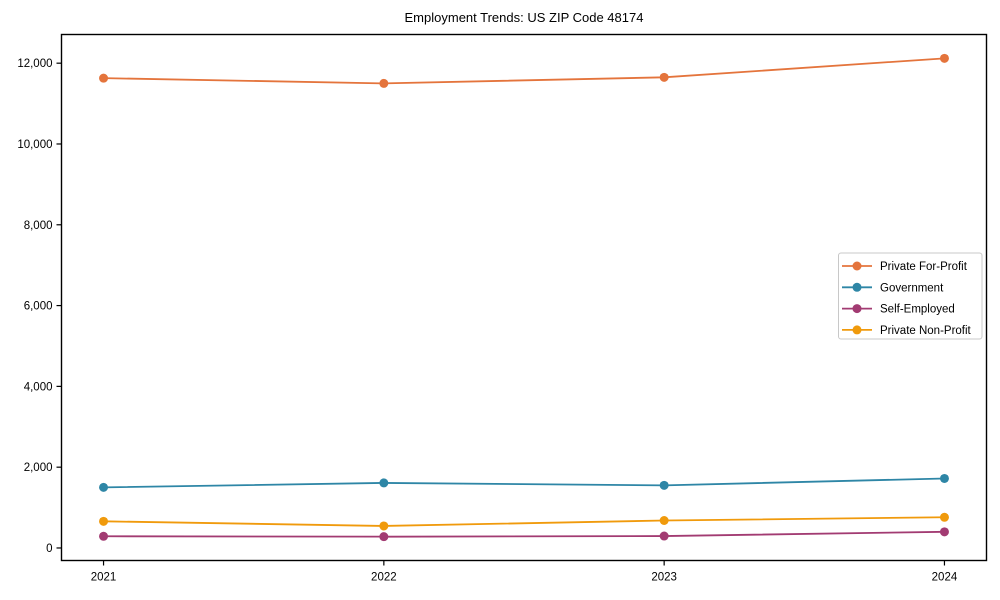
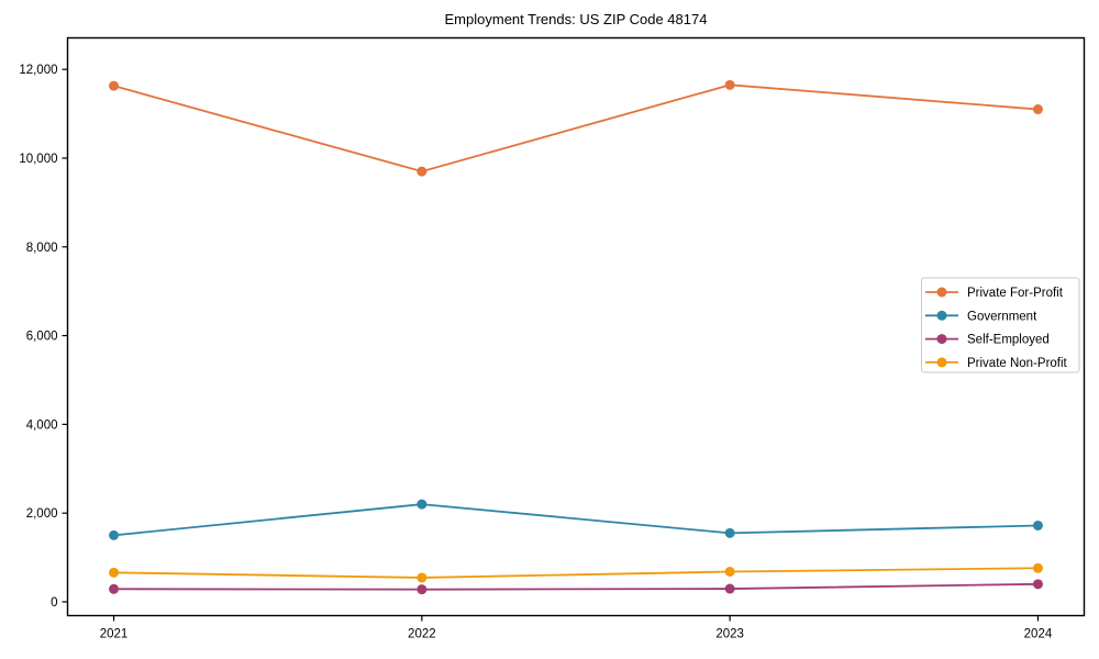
Private For-Profit/2022: 11500 -> 9700
Government/2022: 1600 -> 2200
Private For-Profit/2024: 12100 -> 11100
